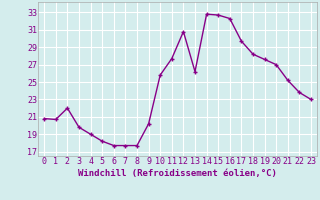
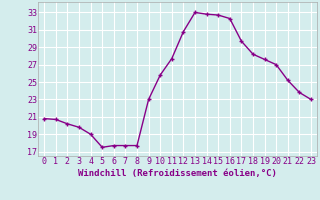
2: 22.0 -> 20.2
5: 18.2 -> 17.5
9: 20.2 -> 23.0
13: 26.2 -> 33.0
